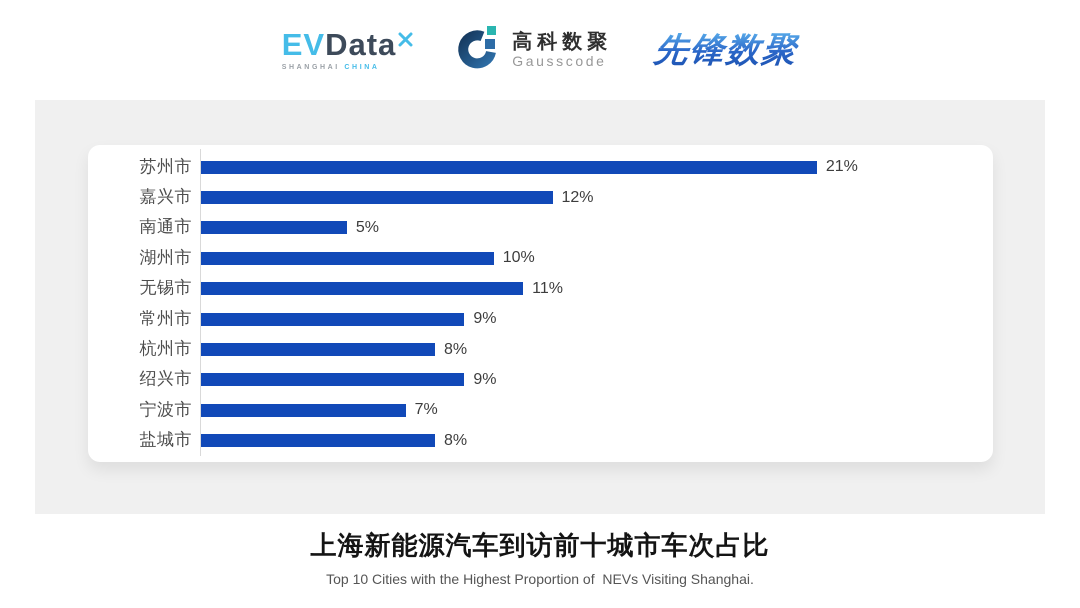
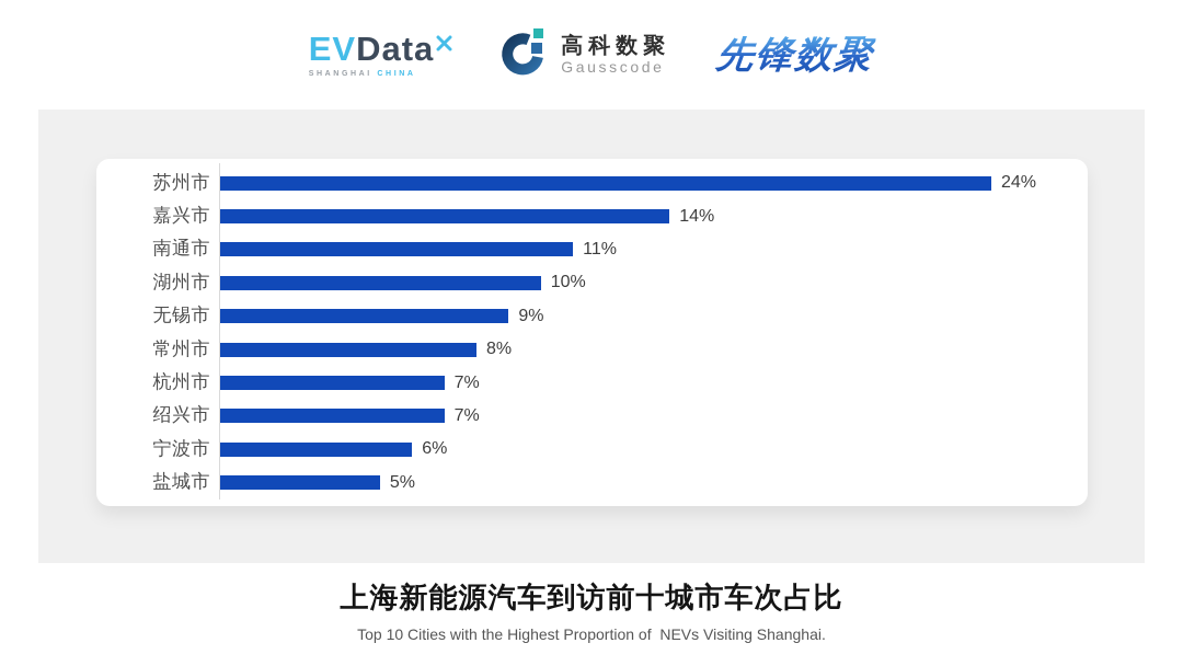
苏州市: 21% -> 24%
嘉兴市: 12% -> 14%
南通市: 5% -> 11%
无锡市: 11% -> 9%
常州市: 9% -> 8%
杭州市: 8% -> 7%
绍兴市: 9% -> 7%
宁波市: 7% -> 6%
盐城市: 8% -> 5%
